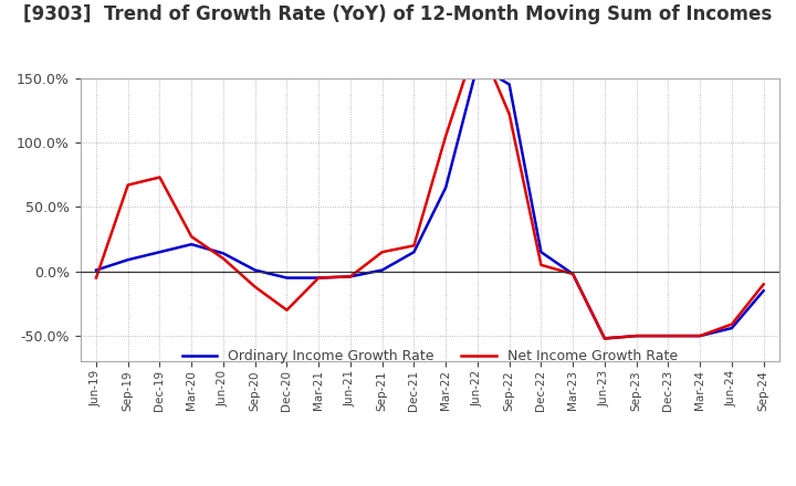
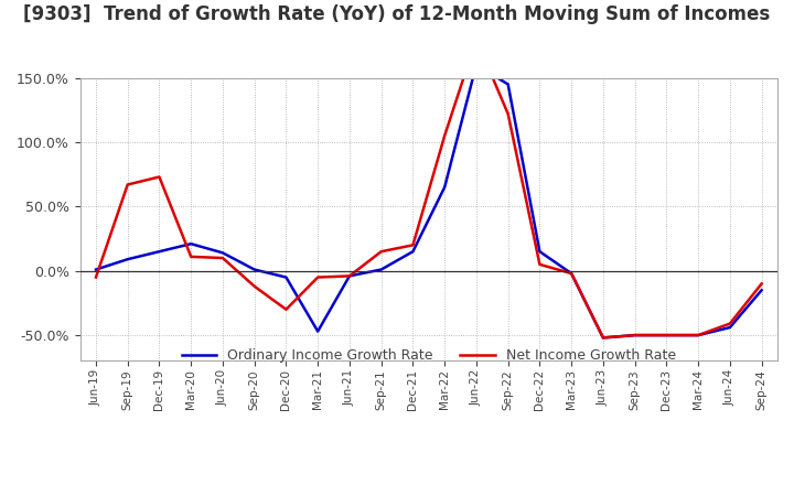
Net Income Growth Rate/Mar-20: 27% -> 11%
Ordinary Income Growth Rate/Mar-21: -5% -> -47%
